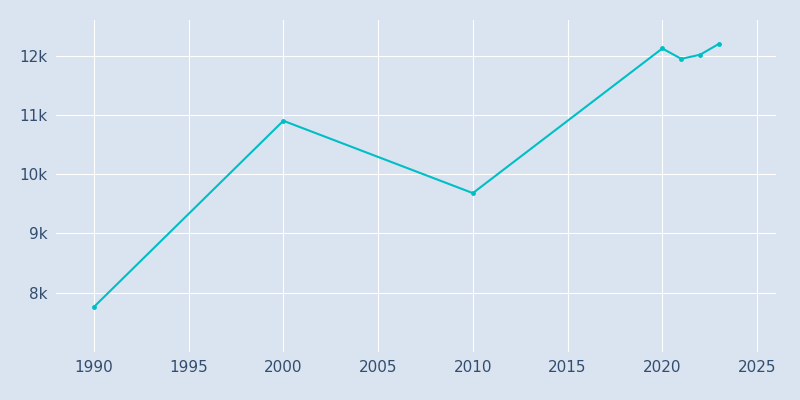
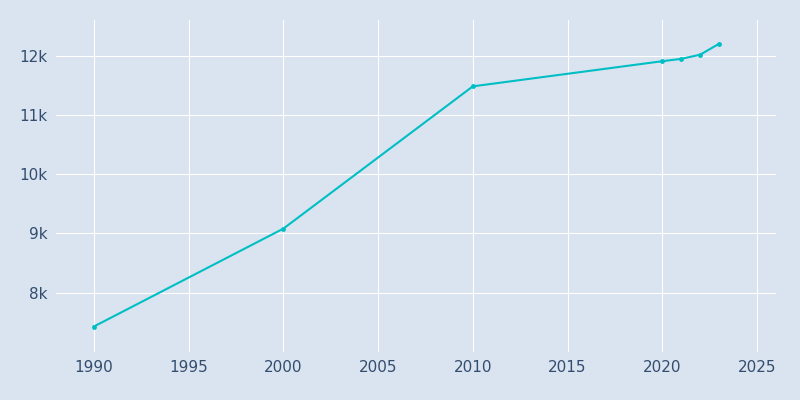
1990: 7.76k -> 7.43k
2000: 10.90k -> 9.08k
2010: 9.68k -> 11.48k
2020: 12.12k -> 11.90k
